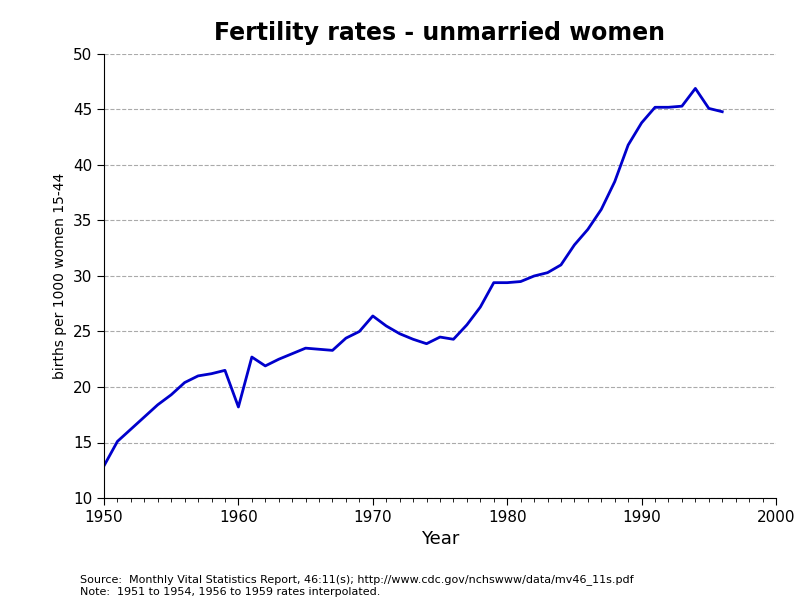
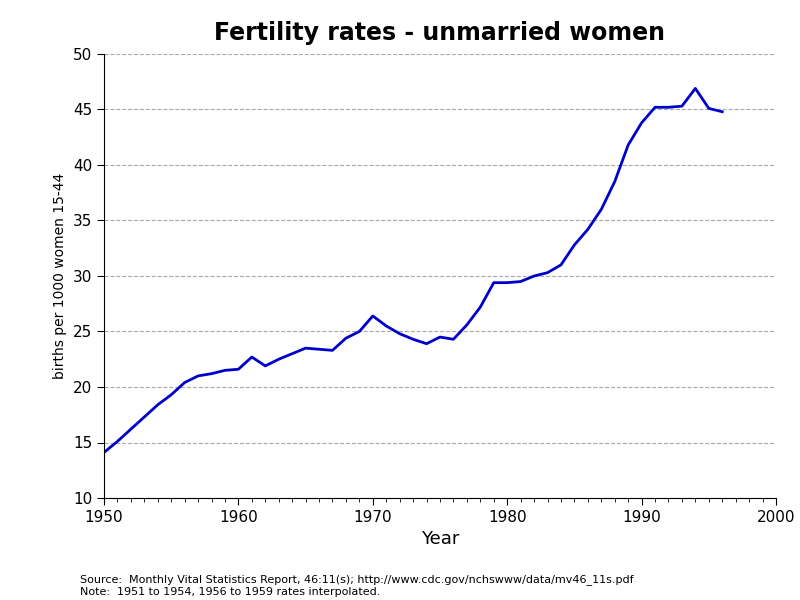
1950: 12.9 -> 14.1
1960: 18.2 -> 21.6
